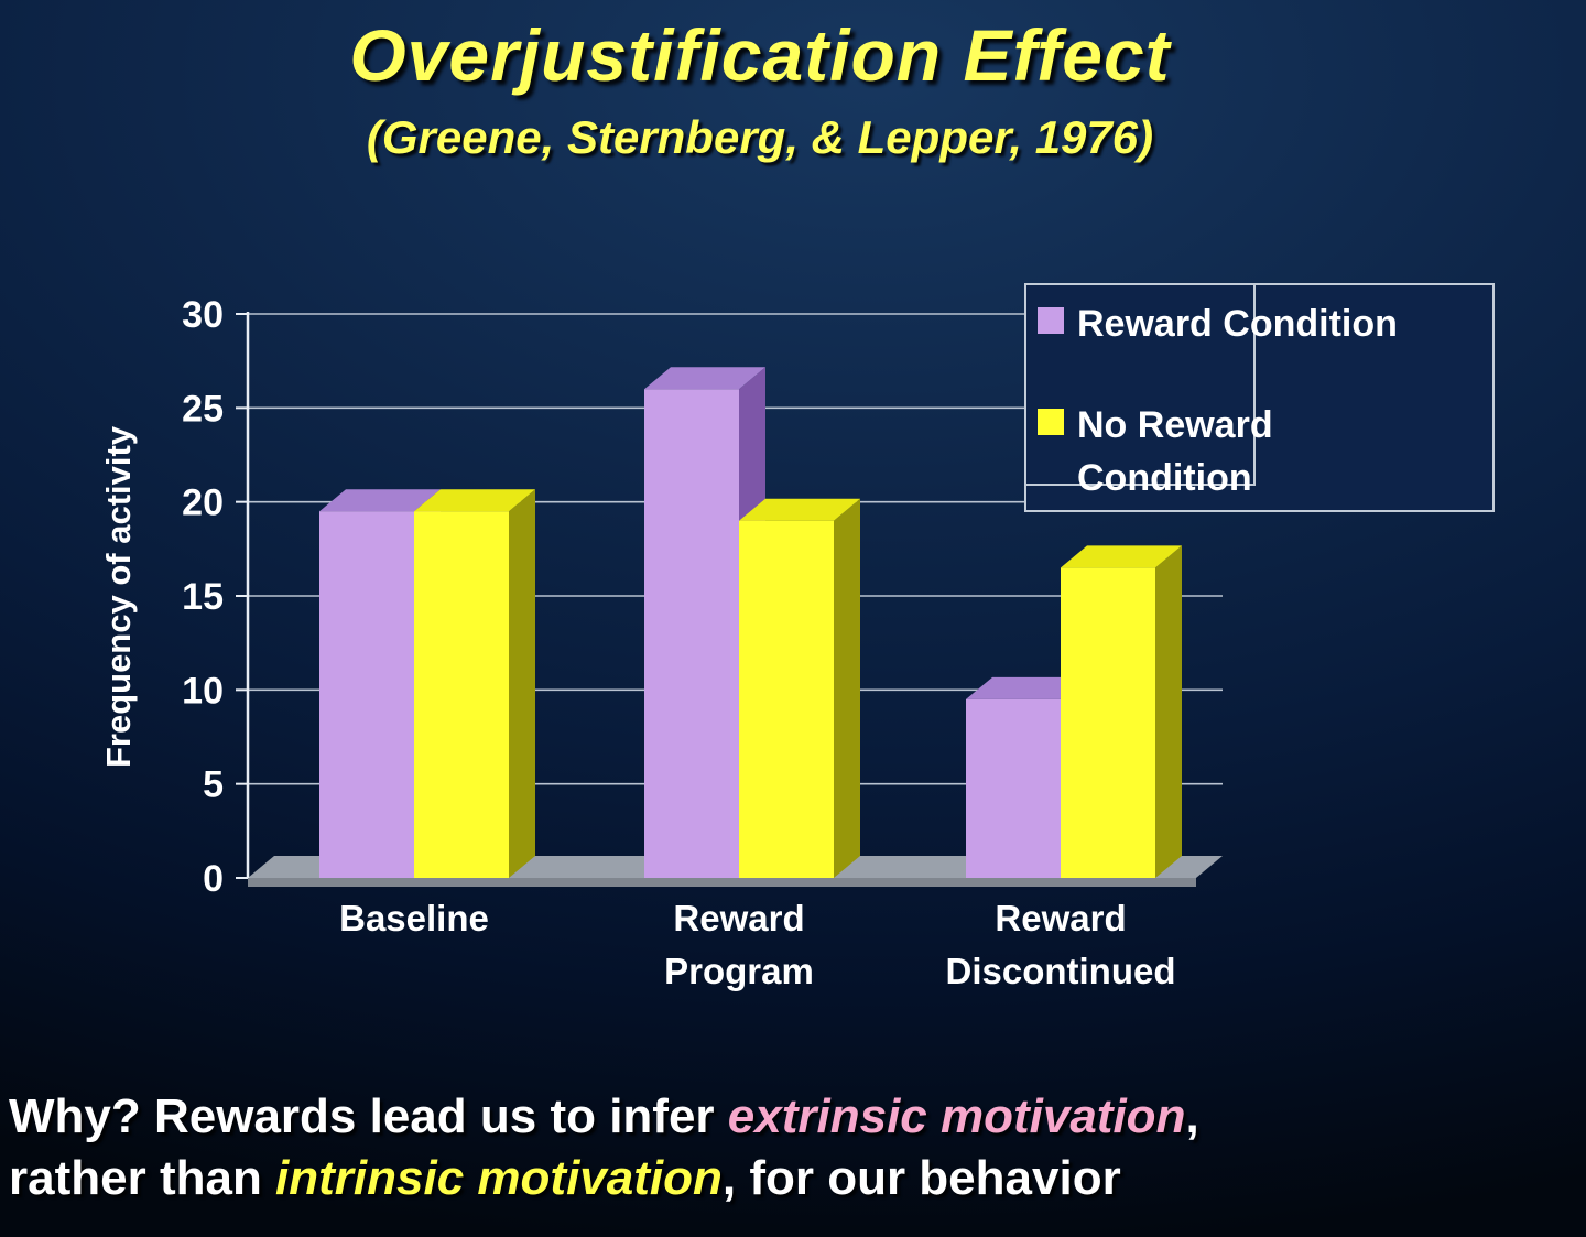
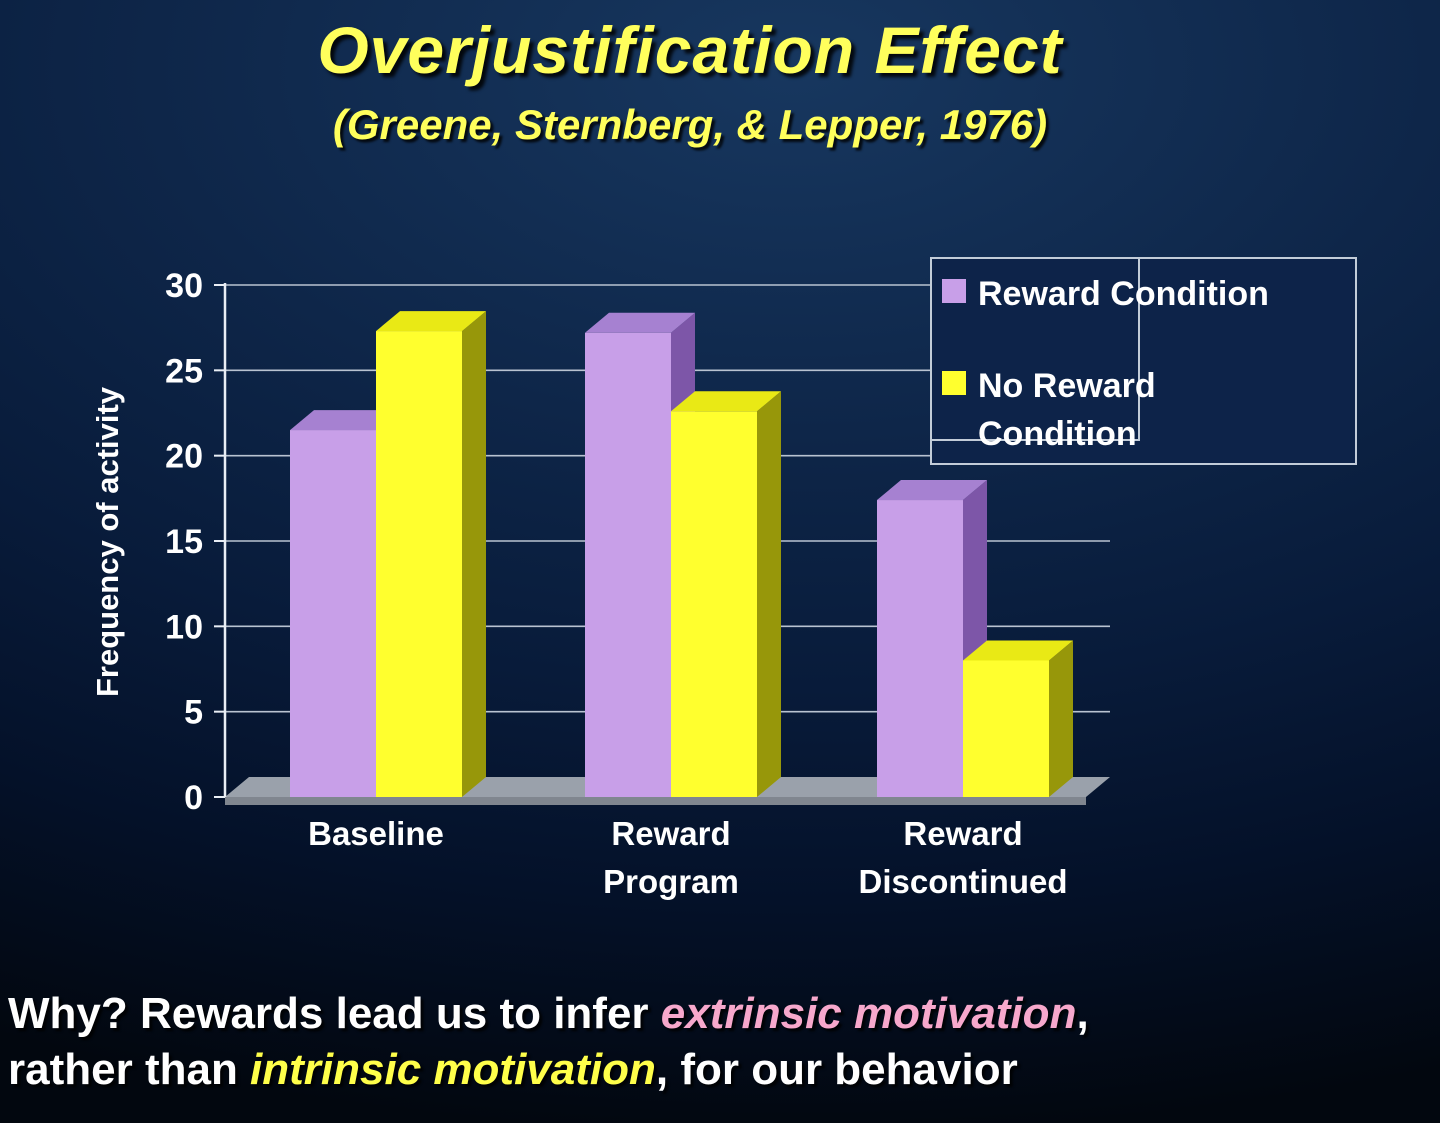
Reward Condition/Baseline: 19.5 -> 21.5
No Reward Condition/Baseline: 19.5 -> 27.3
Reward Condition/Reward Program: 26.0 -> 27.2
No Reward Condition/Reward Program: 19.0 -> 22.6
Reward Condition/Reward Discontinued: 9.5 -> 17.4
No Reward Condition/Reward Discontinued: 16.5 -> 8.0
